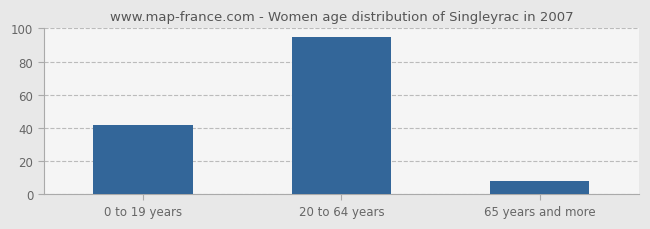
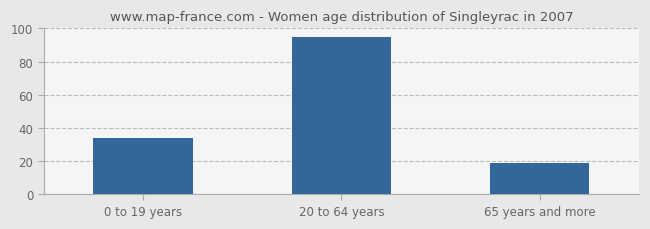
0 to 19 years: 42 -> 34
65 years and more: 8 -> 19
